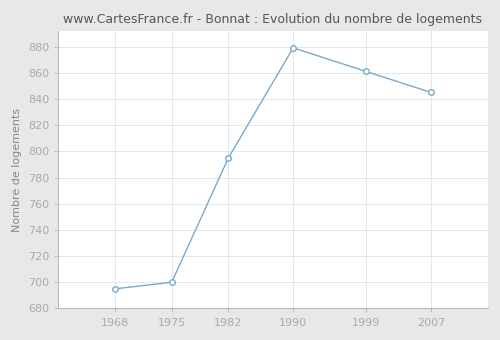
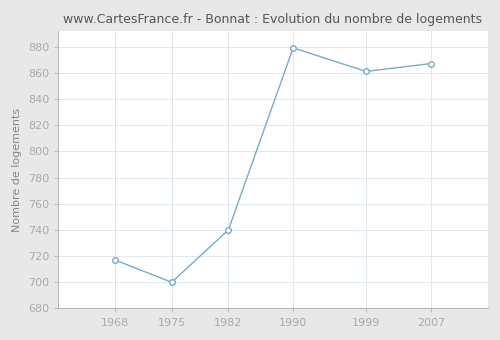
1968: 695 -> 717
1982: 795 -> 740
2007: 845 -> 867
